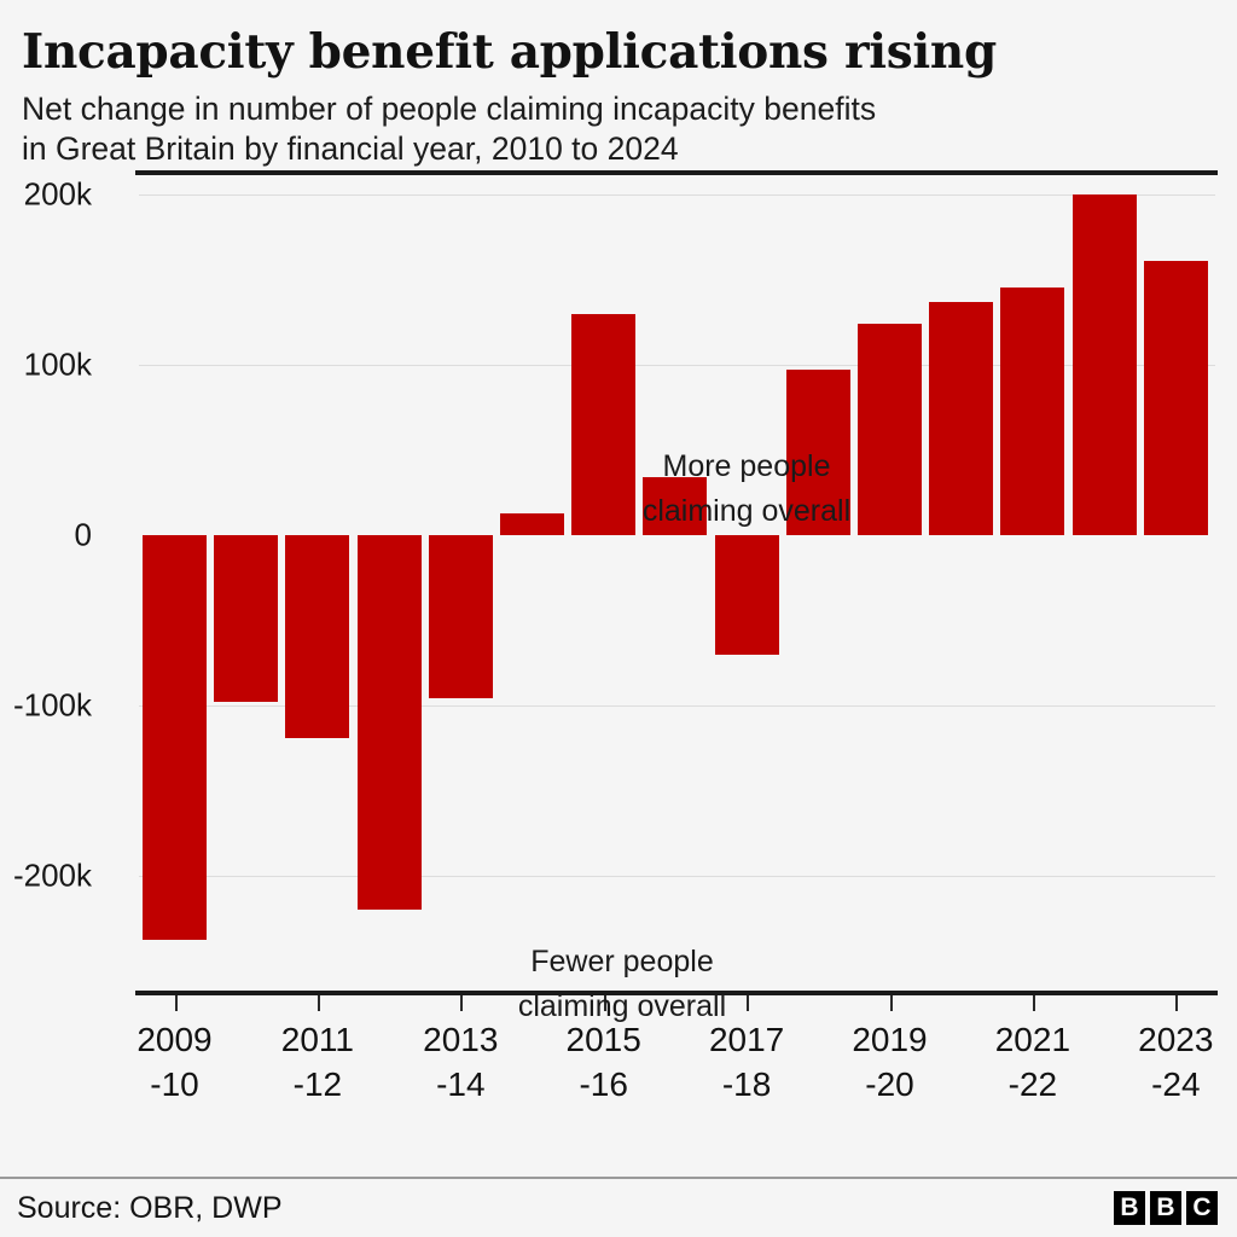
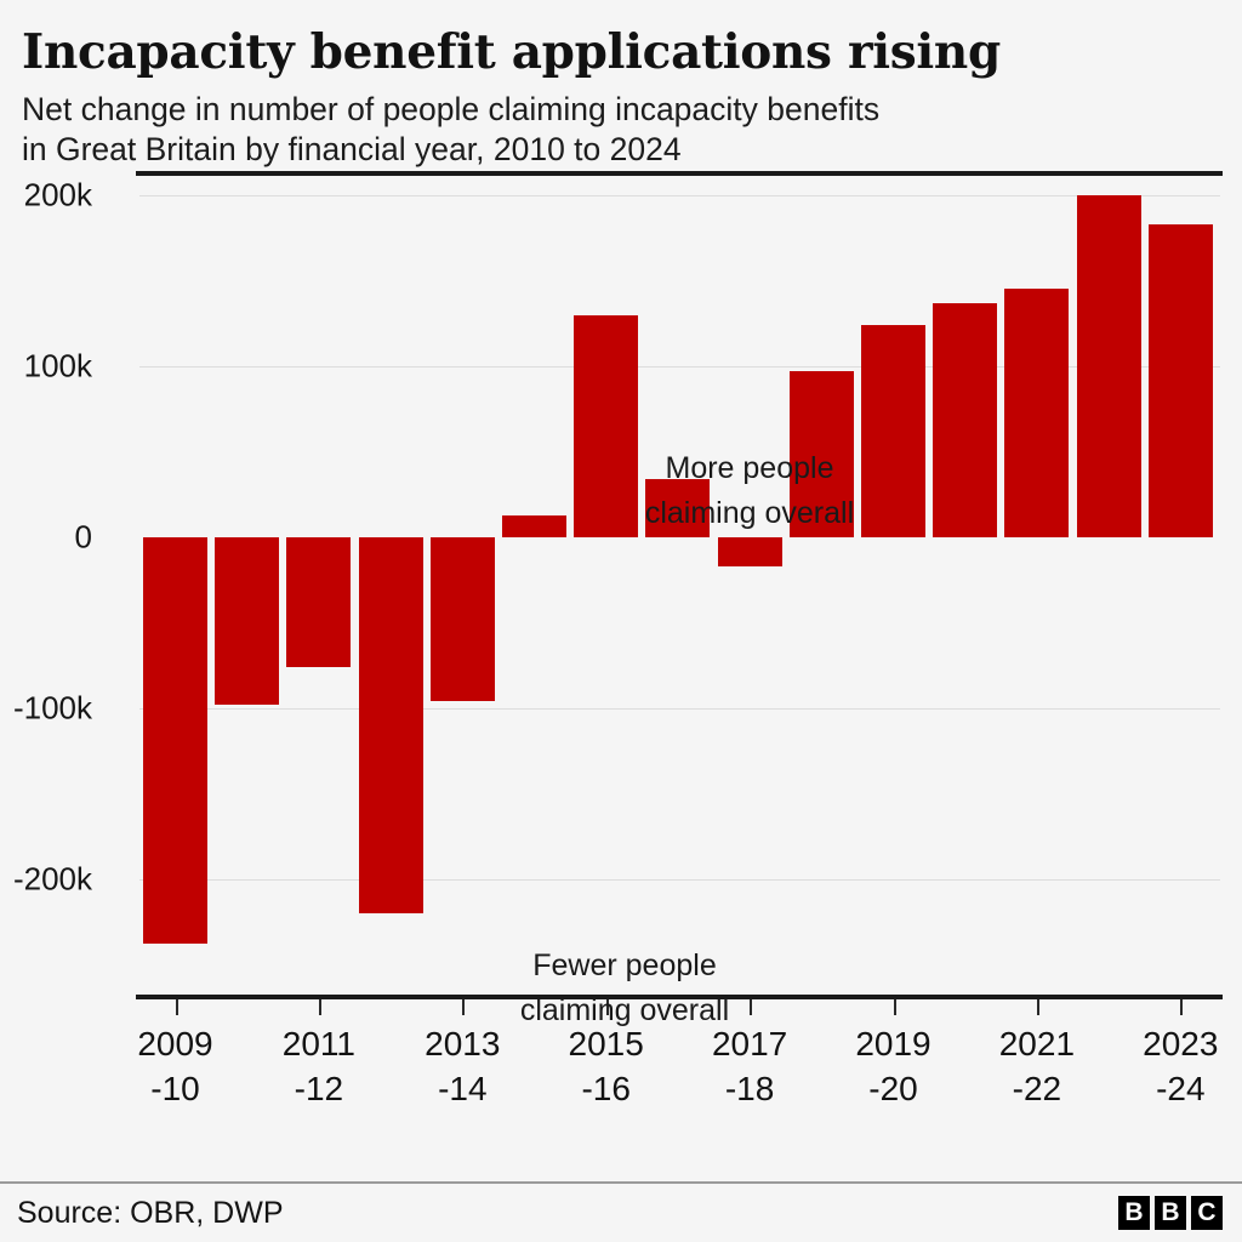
2011-12: -119k -> -76k
2017-18: -70k -> -17k
2023-24: 161k -> 183k
